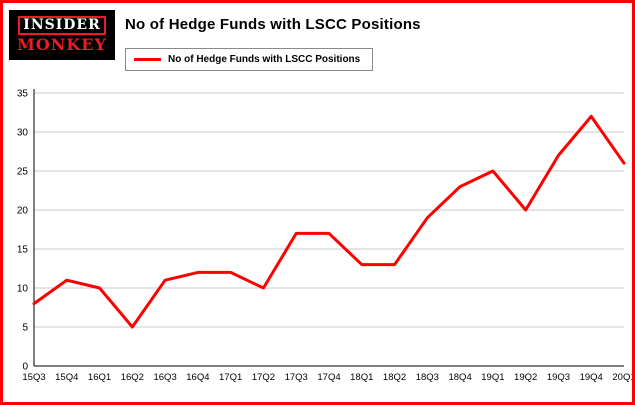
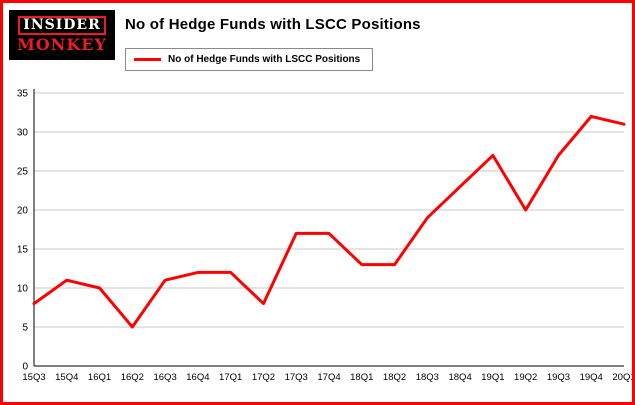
17Q2: 10 -> 8
19Q1: 25 -> 27
20Q1: 26 -> 31
